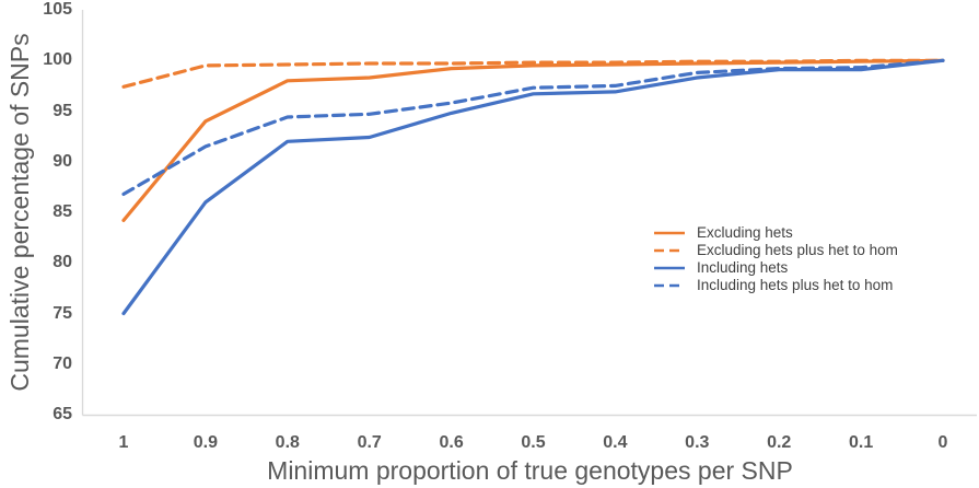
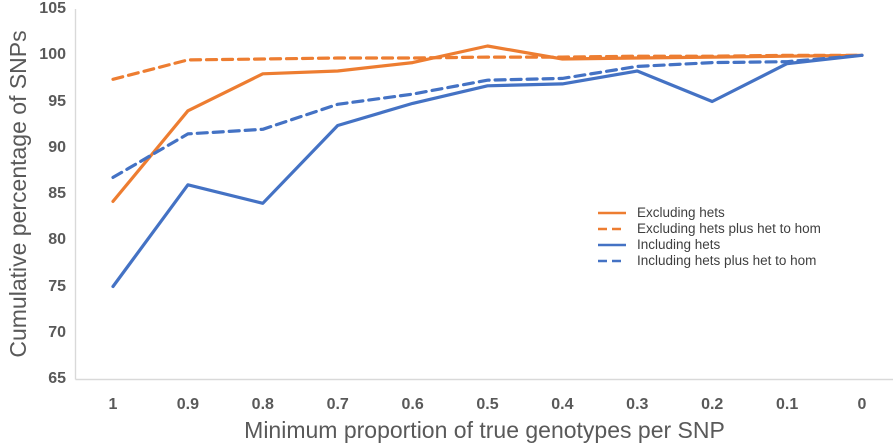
Including hets/0.8: 92 -> 84
Including hets plus het to hom/0.8: 94 -> 92
Excluding hets/0.5: 100 -> 101
Including hets/0.2: 99 -> 95
